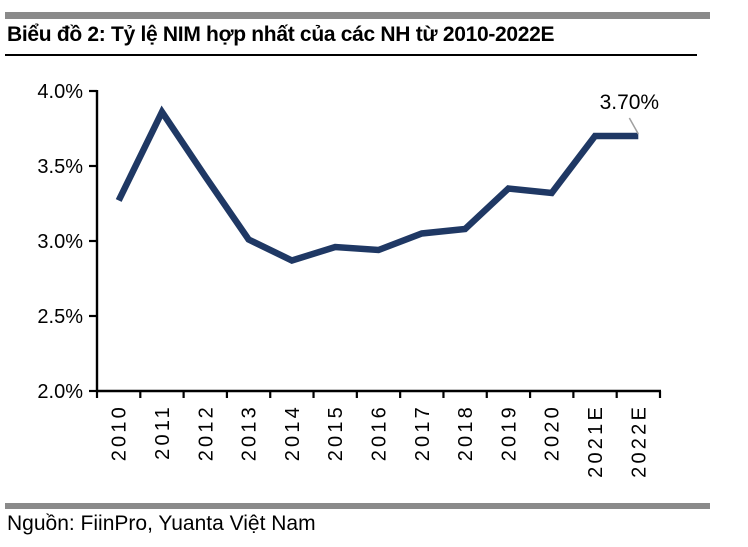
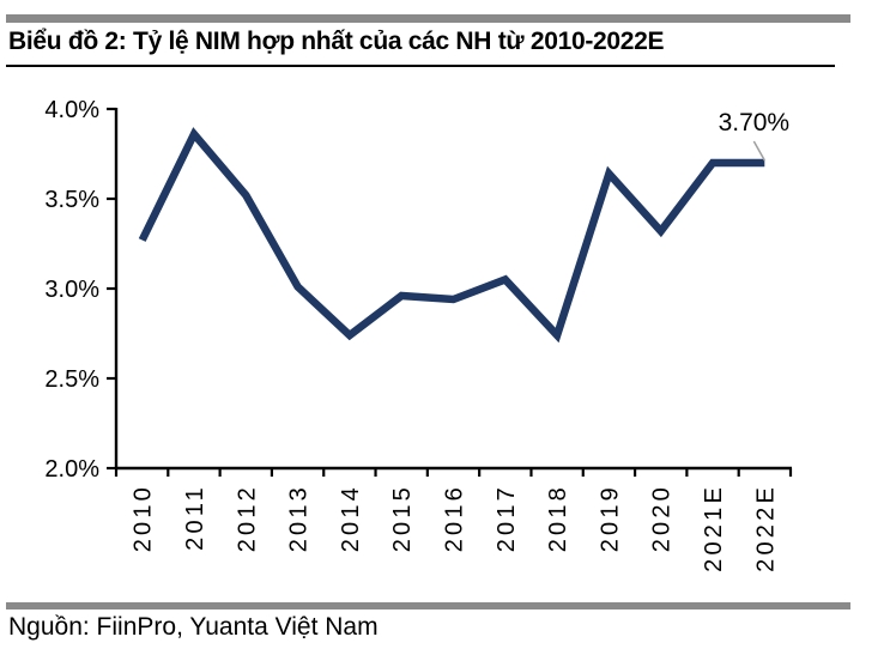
2012: 3.43% -> 3.52%
2014: 2.87% -> 2.74%
2018: 3.08% -> 2.74%
2019: 3.35% -> 3.64%
